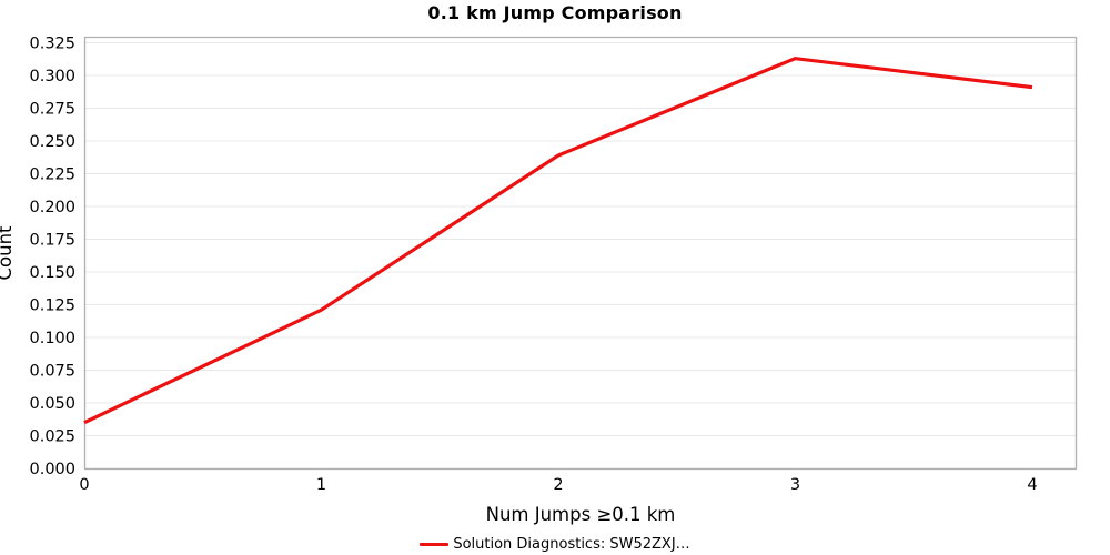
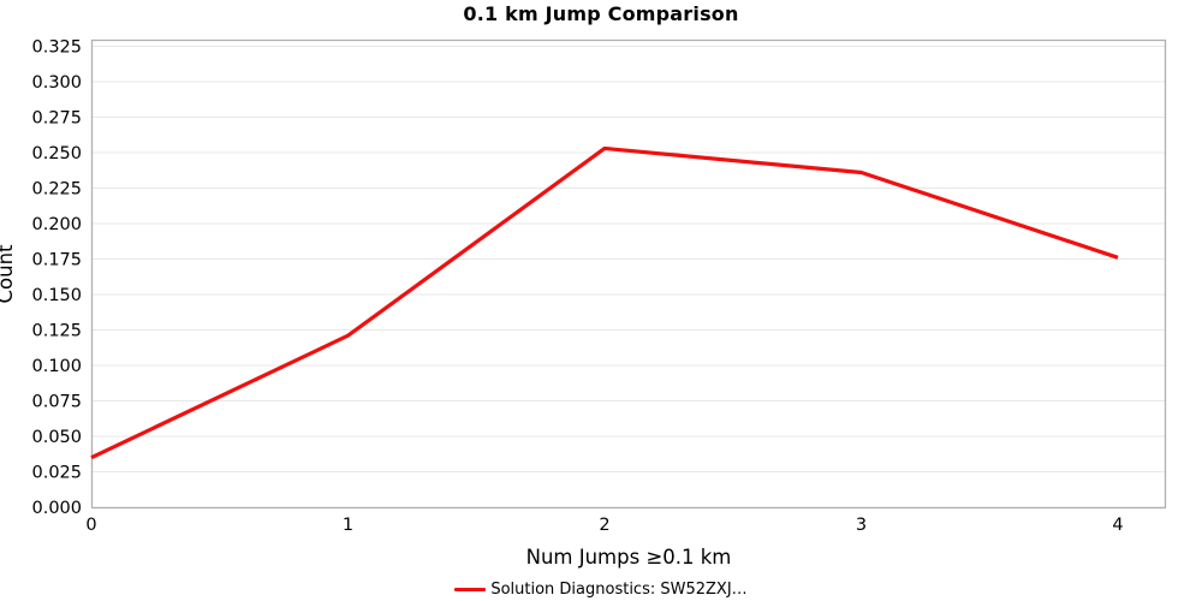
2: 0.239 -> 0.253
3: 0.313 -> 0.236
4: 0.291 -> 0.176
